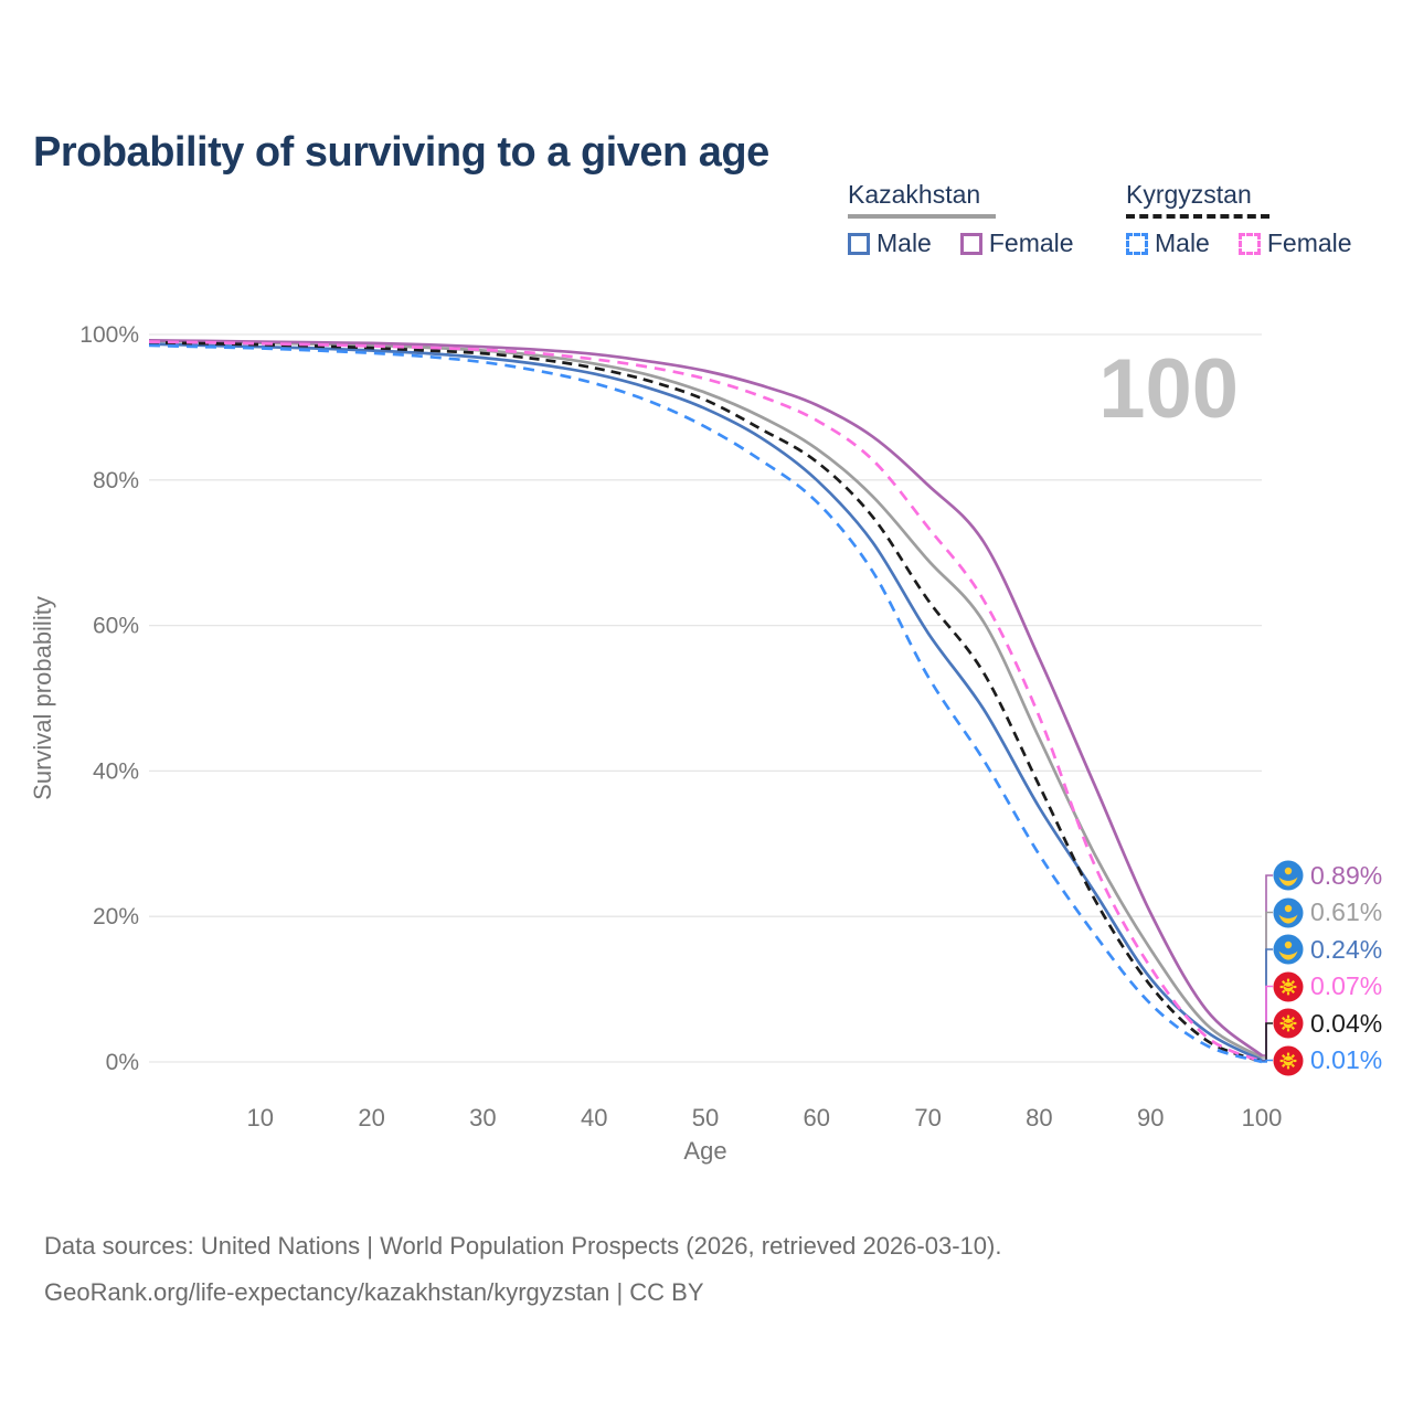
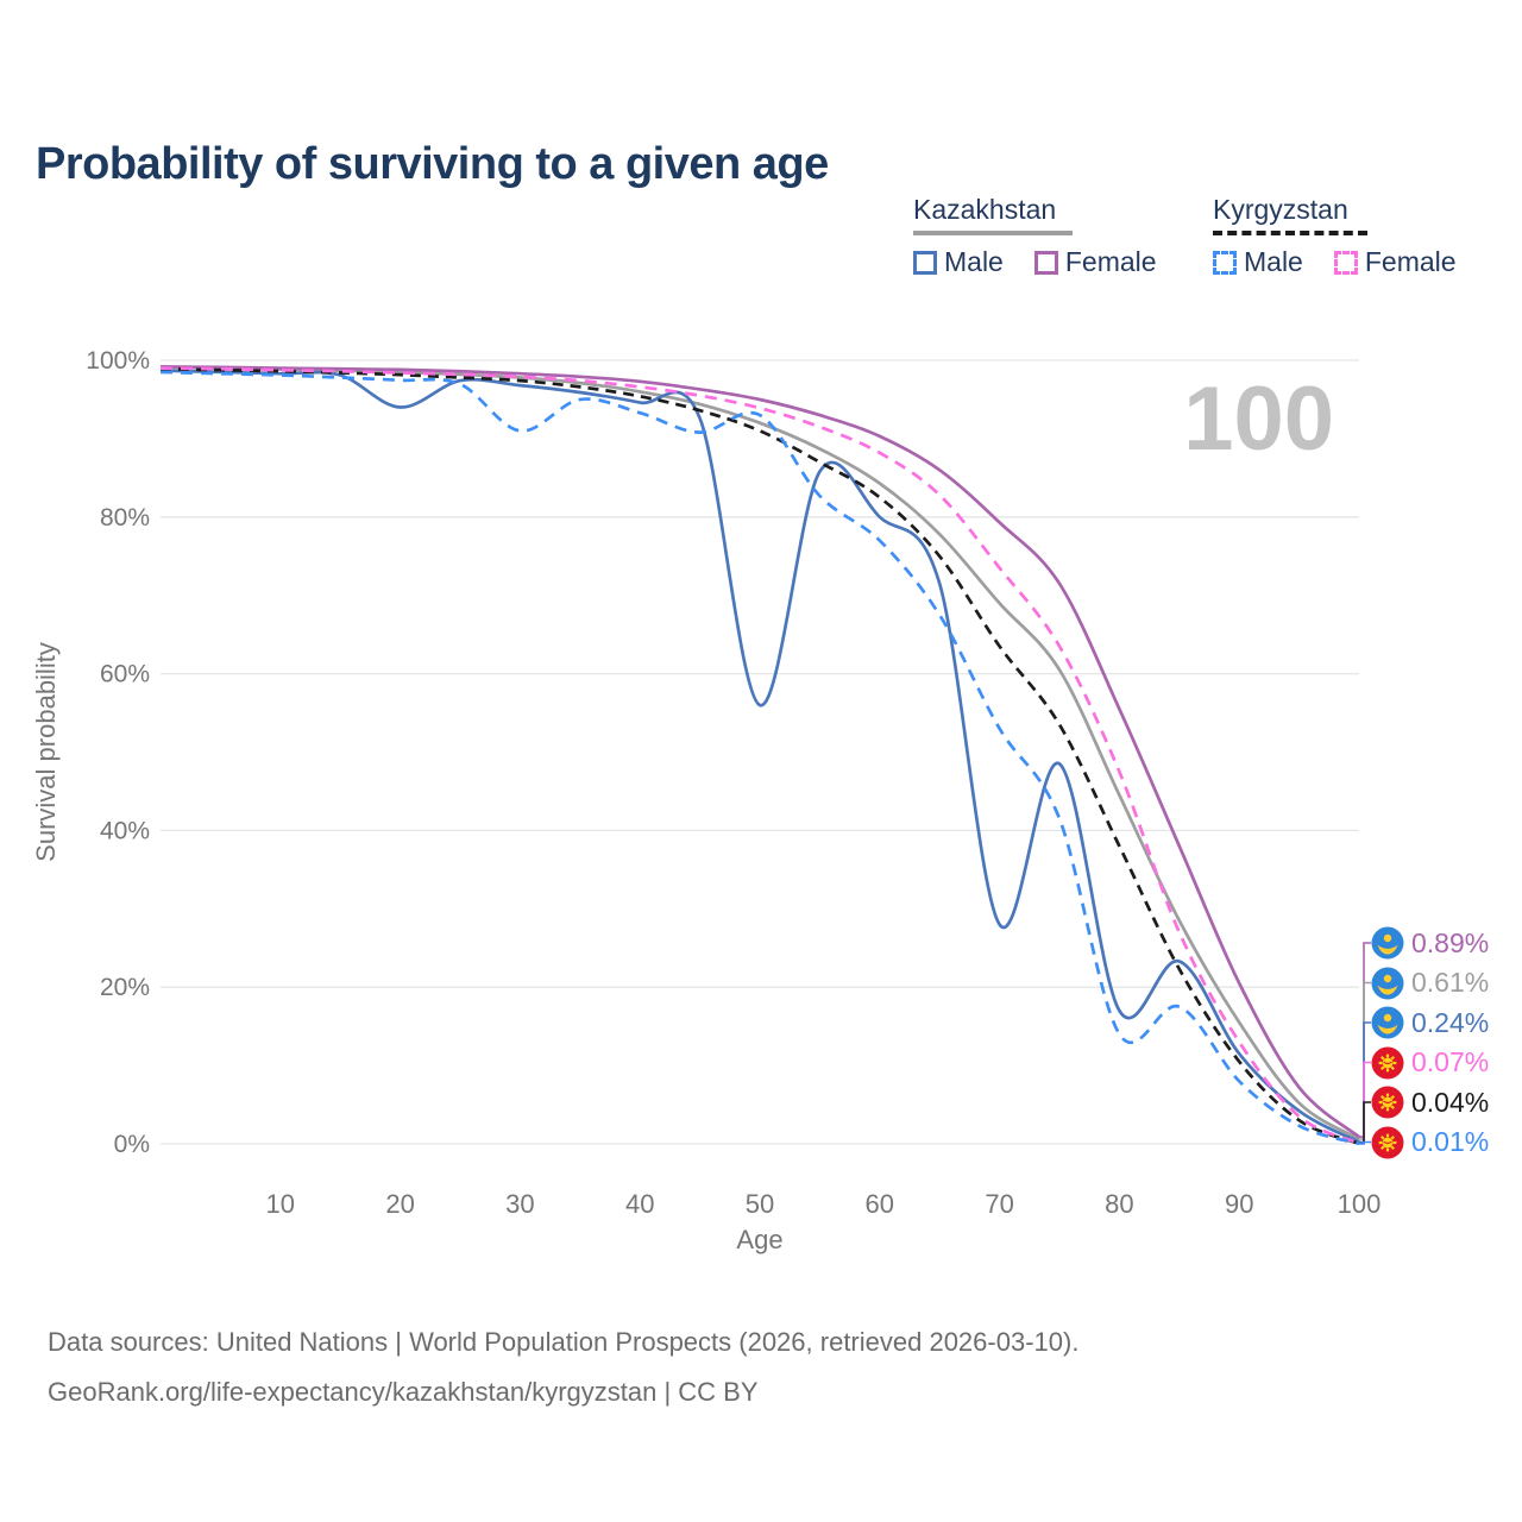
Kazakhstan Male/20: 98% -> 94%
Kyrgyzstan Male/30: 96% -> 91%
Kazakhstan Male/50: 90% -> 56%
Kyrgyzstan Male/50: 87% -> 93%
Kazakhstan Male/70: 59% -> 28%
Kazakhstan Male/80: 35% -> 17%
Kyrgyzstan Male/80: 28% -> 14%
